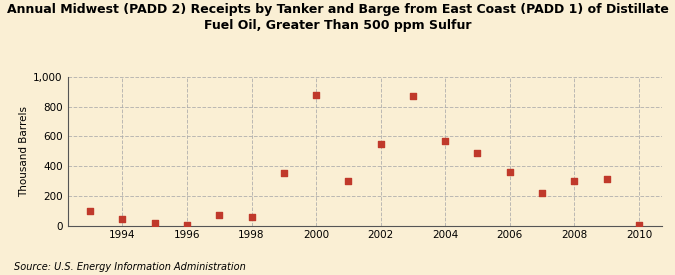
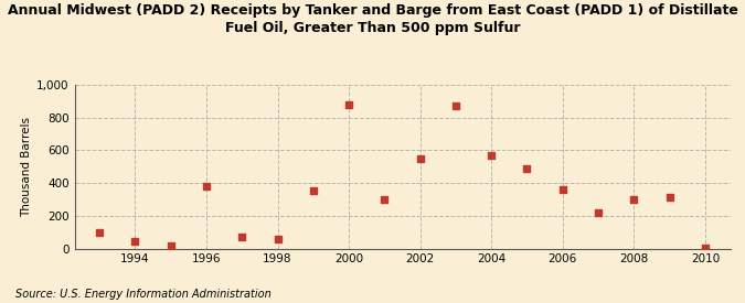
1996: 0 -> 380
